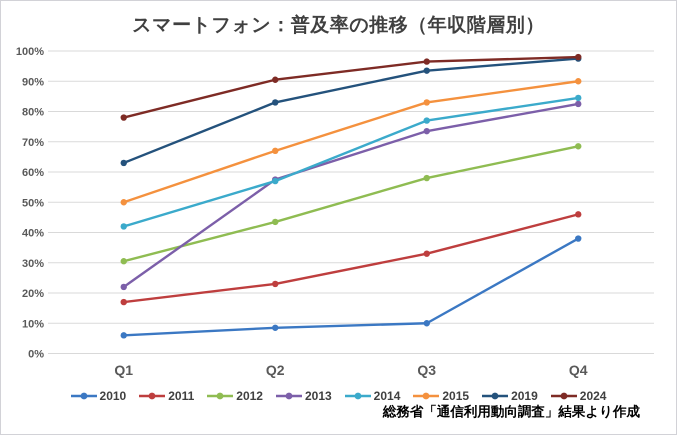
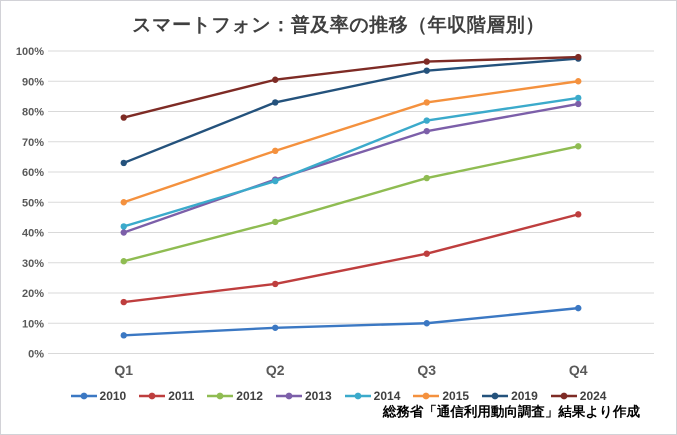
2013/Q1: 22% -> 40%
2010/Q4: 38% -> 15%
